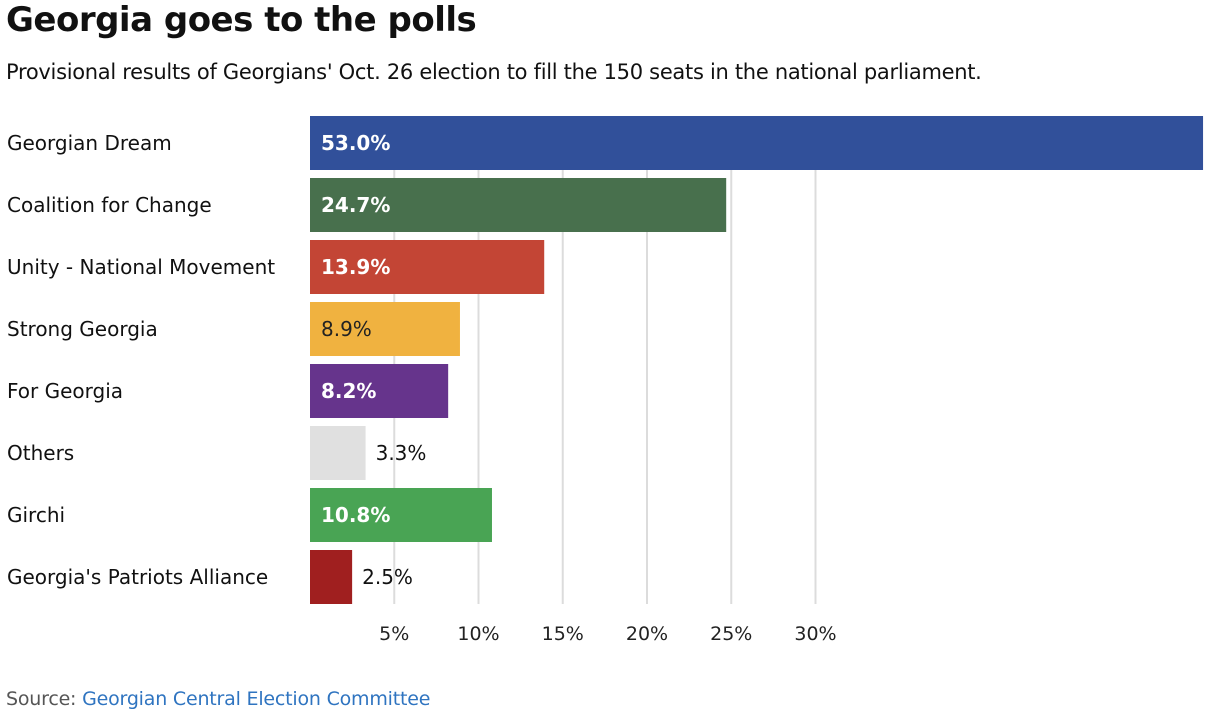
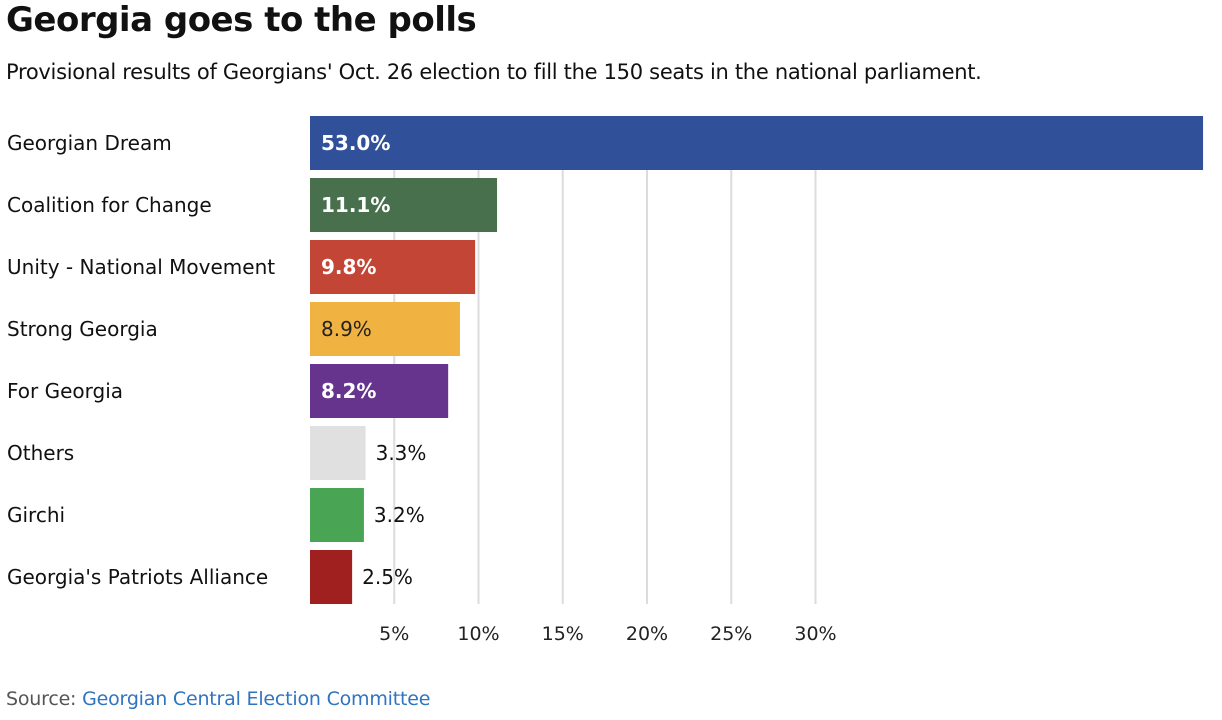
Coalition for Change: 24.7% -> 11.1%
Unity - National Movement: 13.9% -> 9.8%
Girchi: 10.8% -> 3.2%
